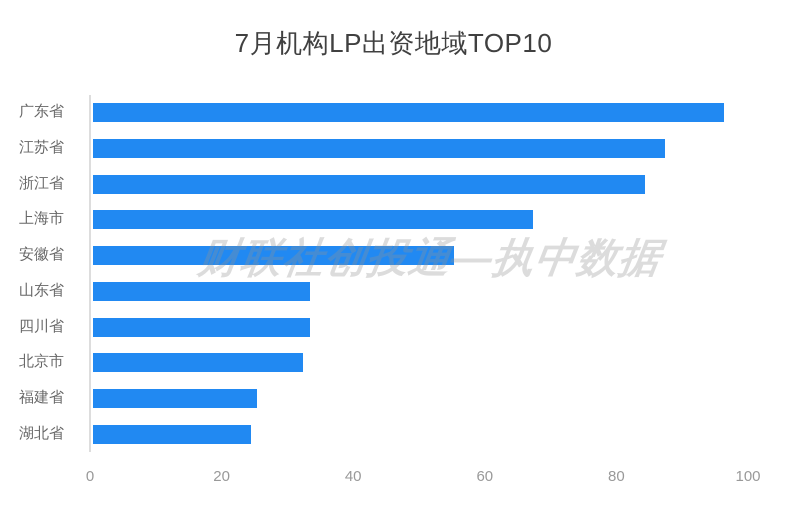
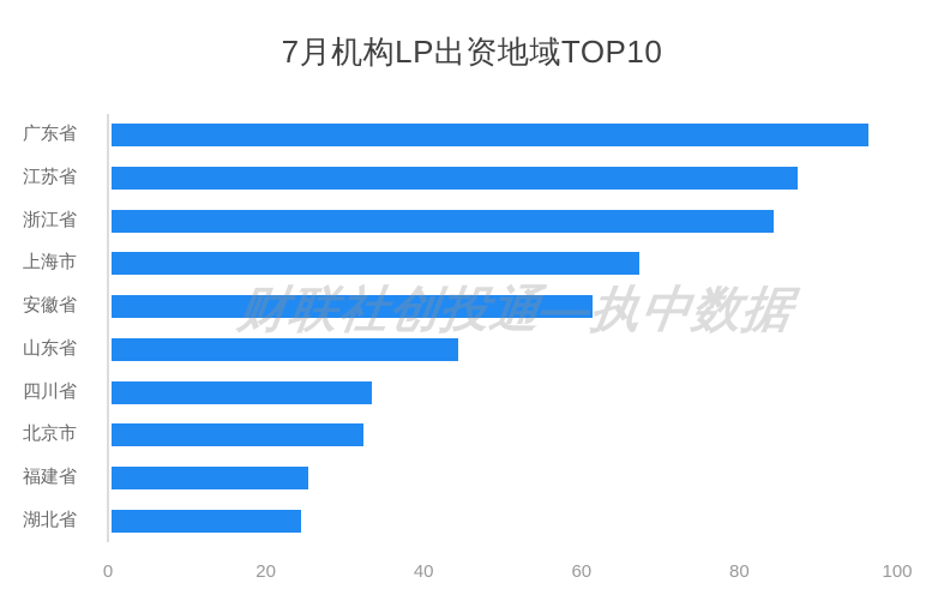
安徽省: 55 -> 61
山东省: 33 -> 44
